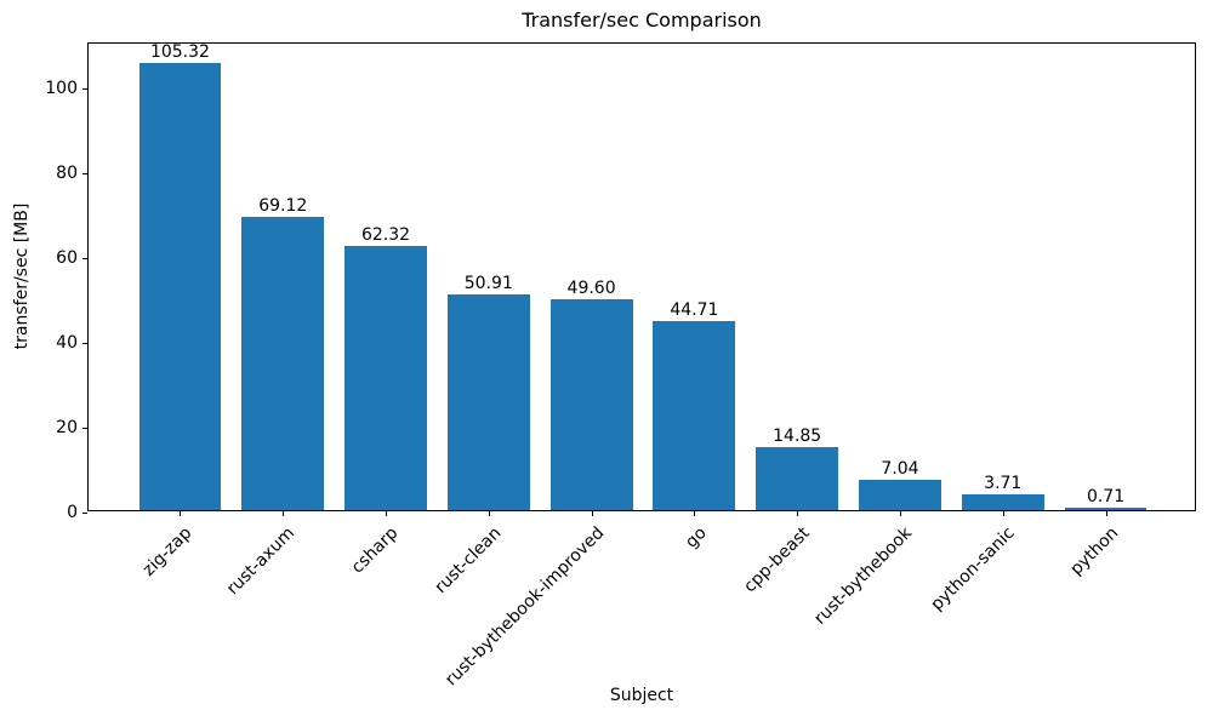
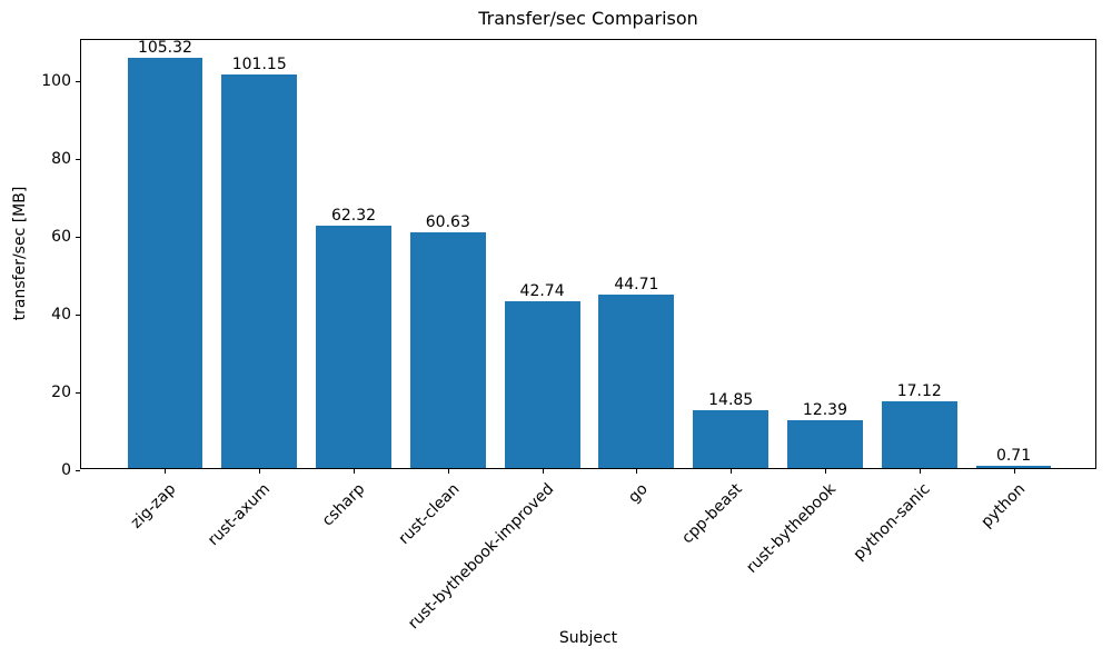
rust-axum: 69.12 -> 101.15
rust-clean: 50.91 -> 60.63
rust-bythebook-improved: 49.60 -> 42.74
rust-bythebook: 7.04 -> 12.39
python-sanic: 3.71 -> 17.12
